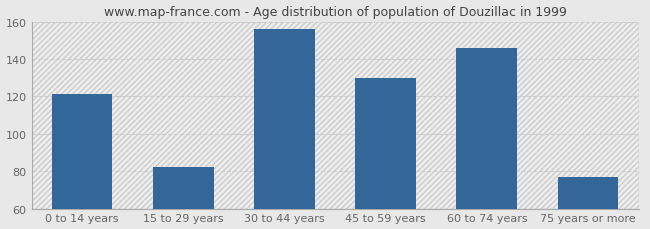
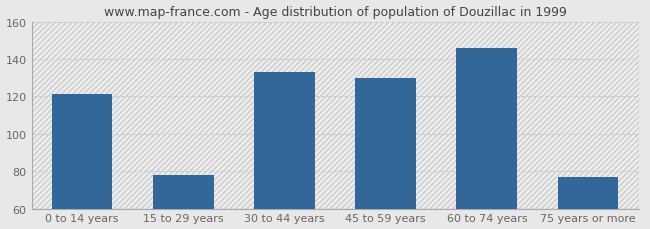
15 to 29 years: 82 -> 78
30 to 44 years: 156 -> 133
